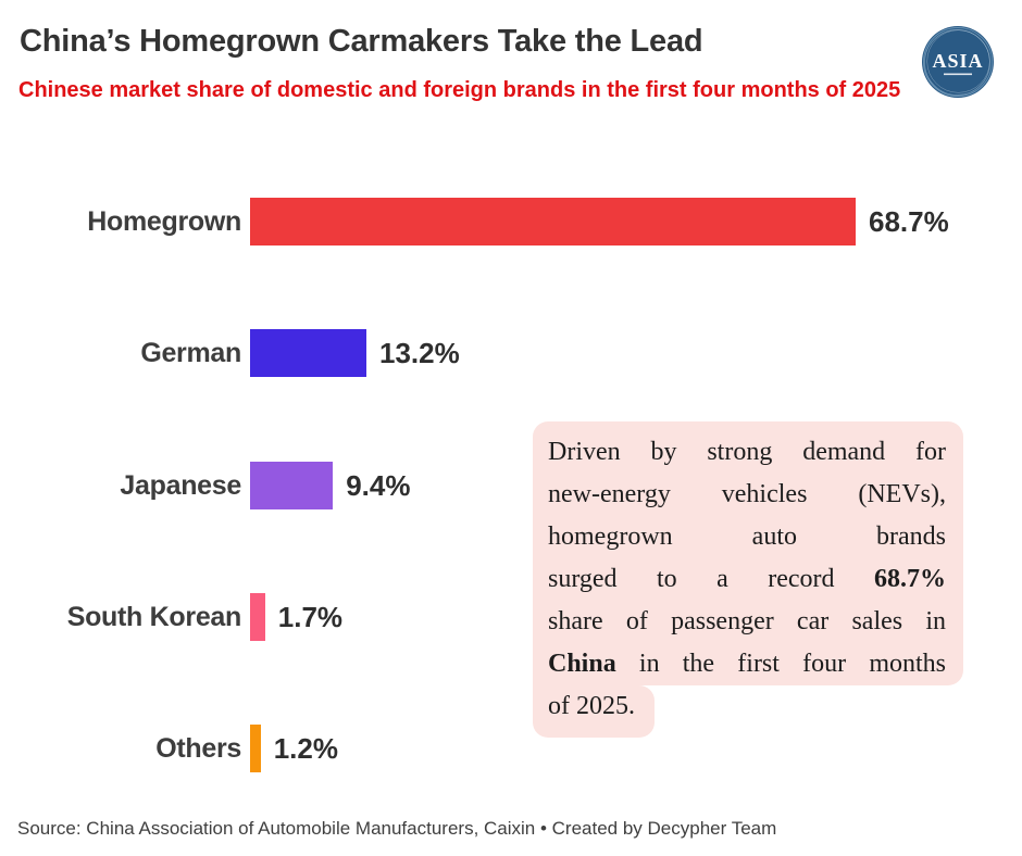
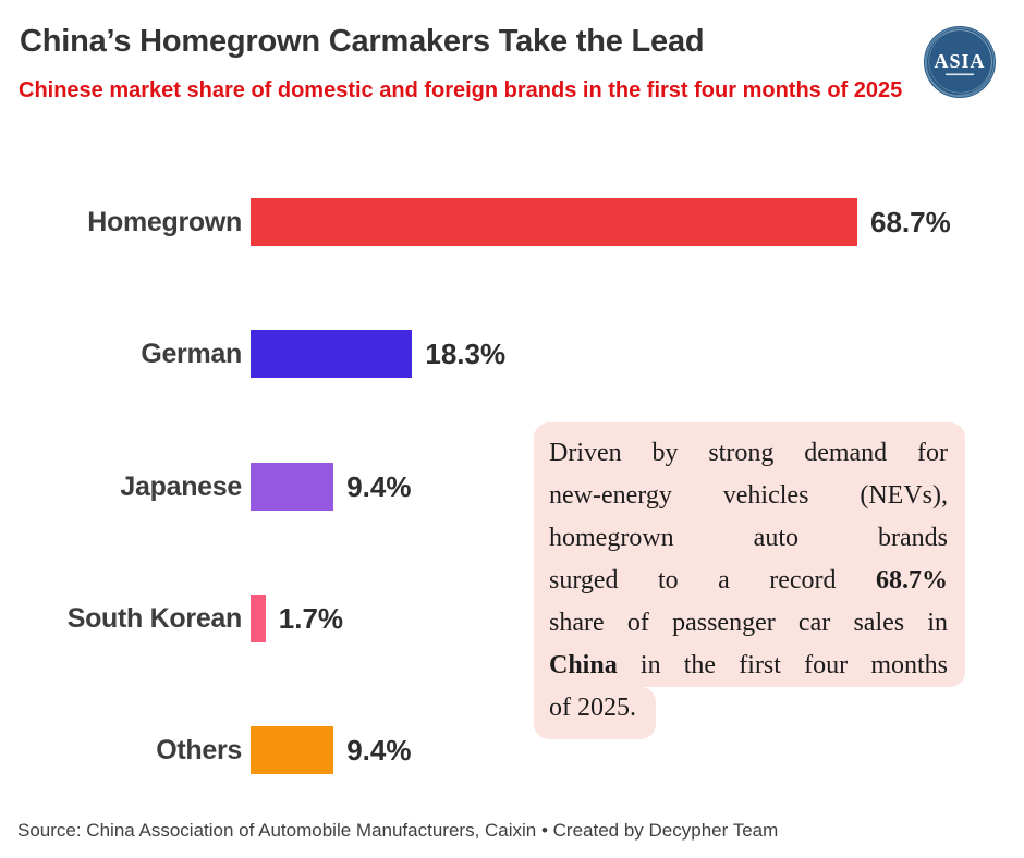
German: 13.2% -> 18.3%
Others: 1.2% -> 9.4%
